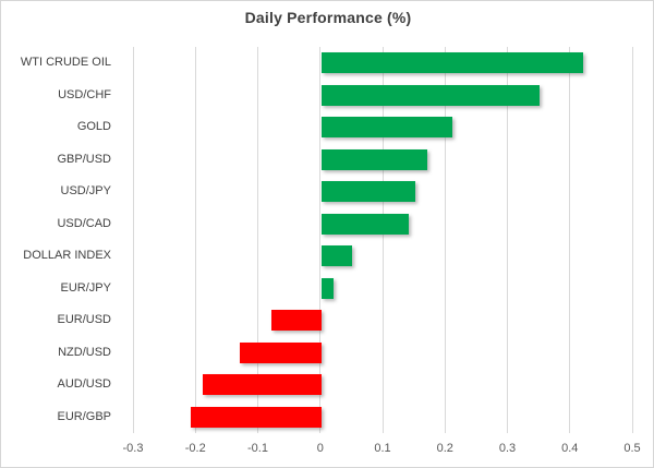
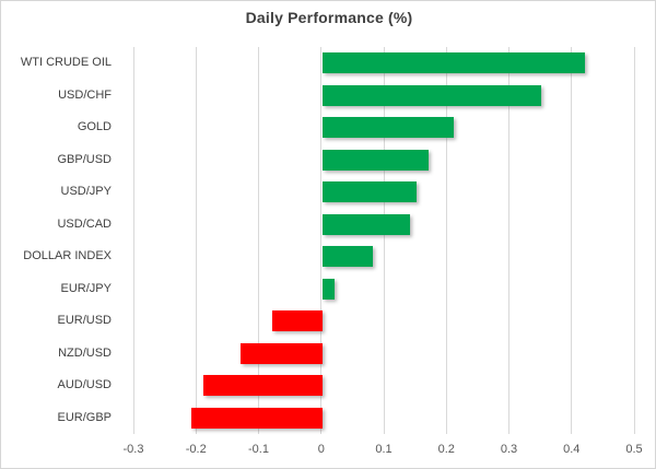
DOLLAR INDEX: 0.05 -> 0.08
